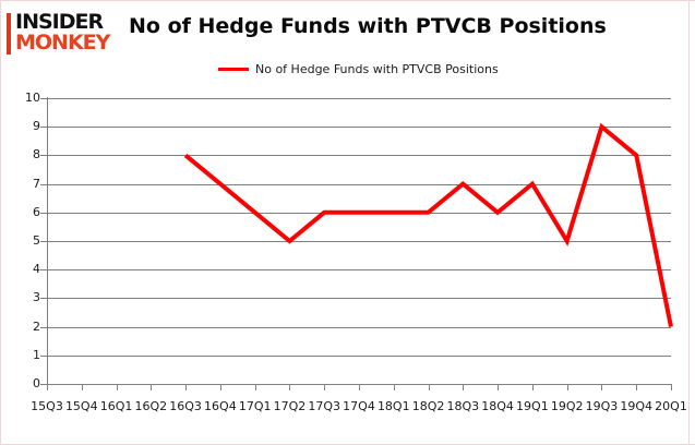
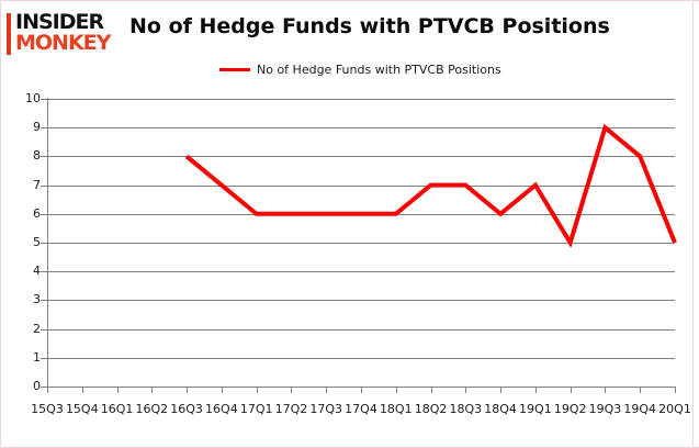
17Q2: 5 -> 6
18Q2: 6 -> 7
20Q1: 2 -> 5
